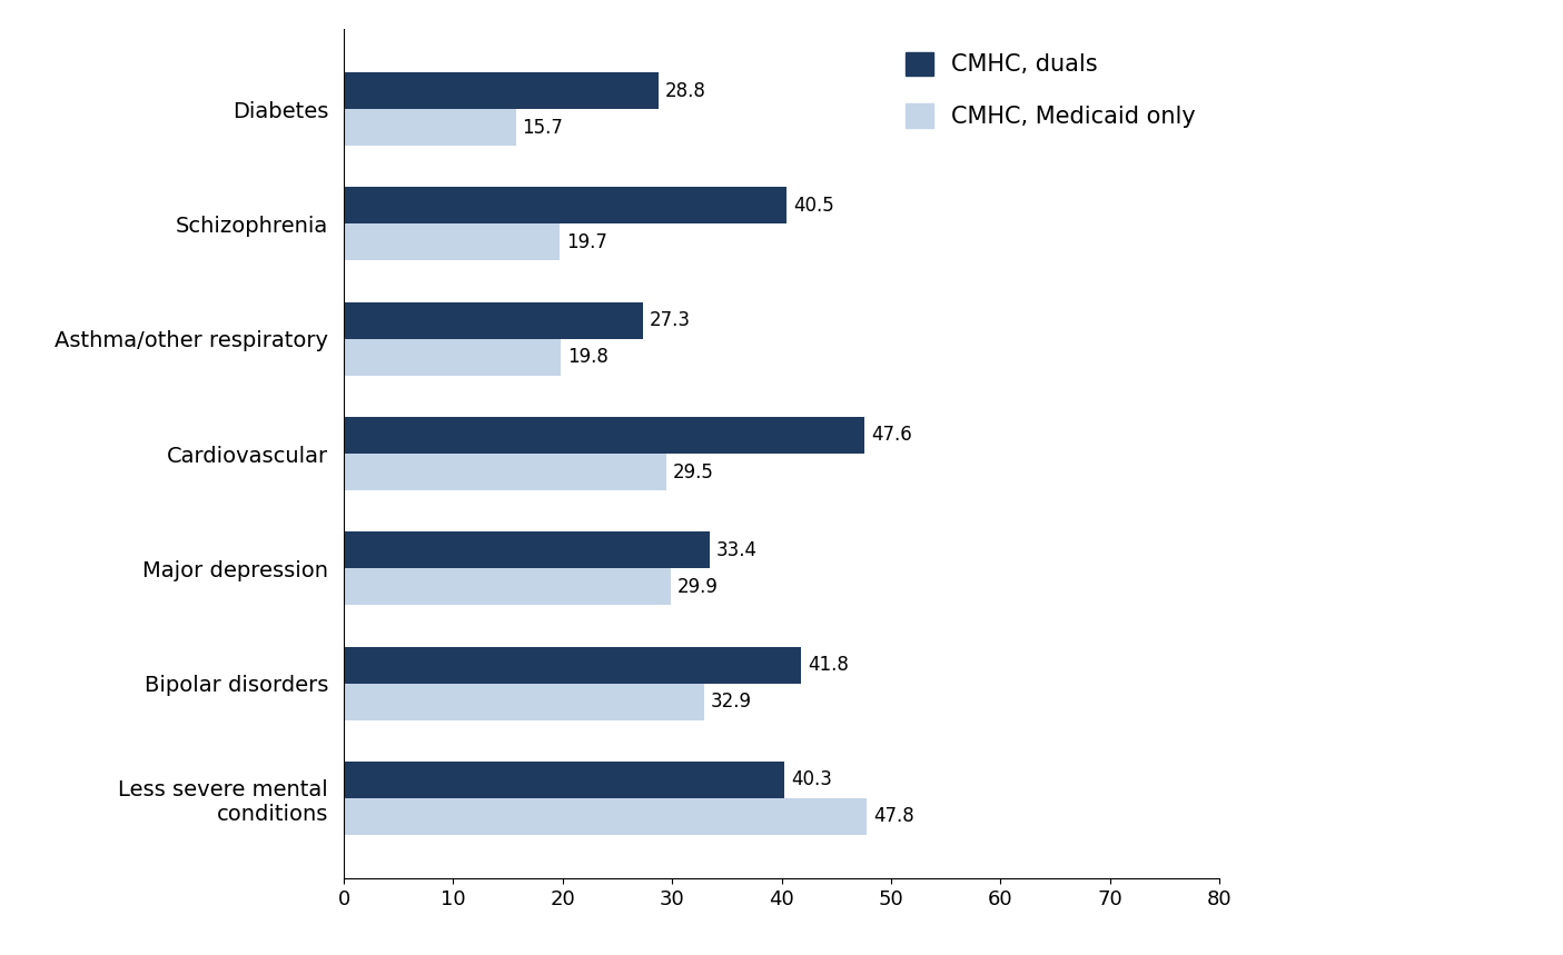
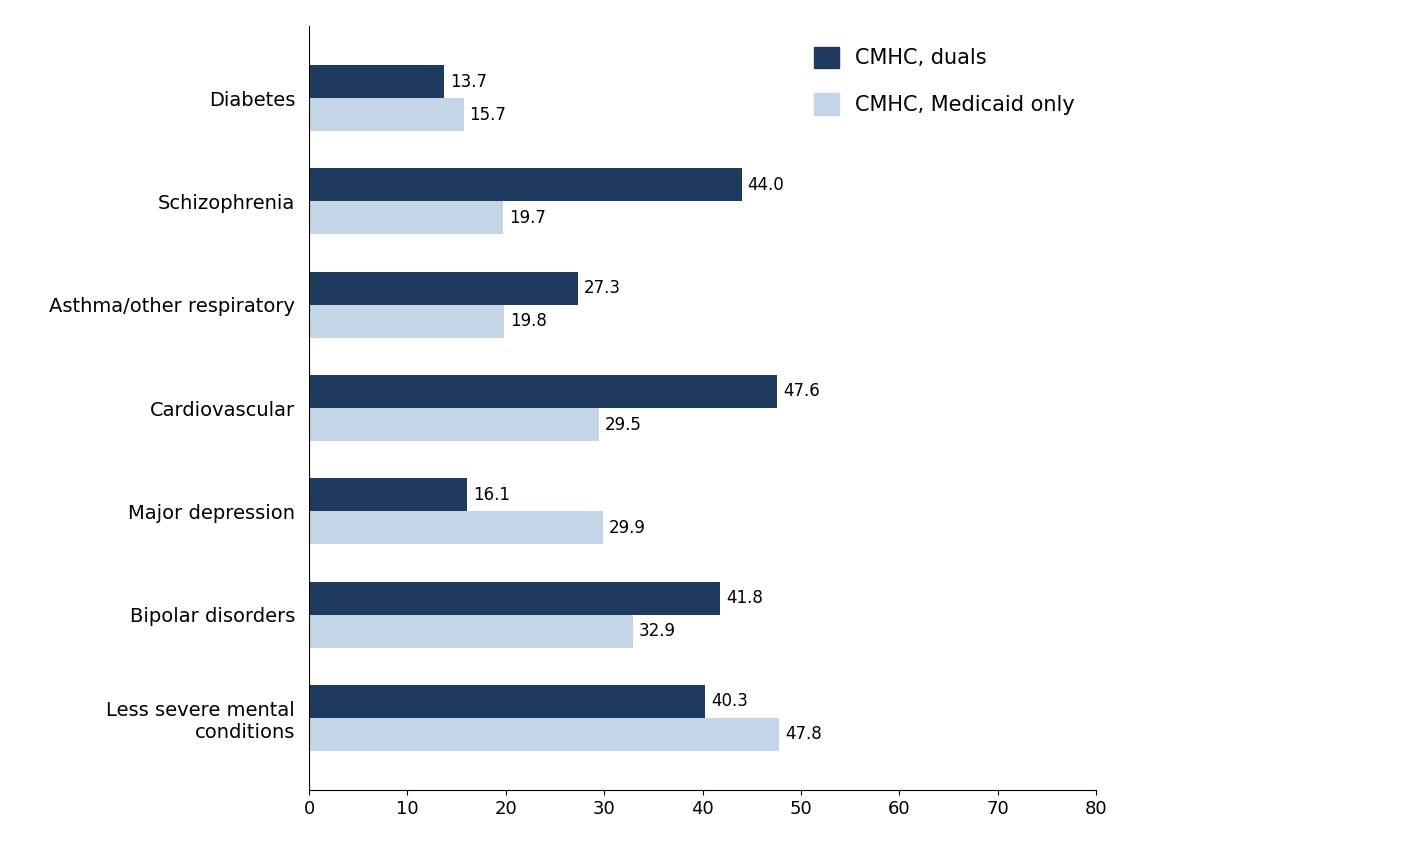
CMHC, duals/Diabetes: 28.8 -> 13.7
CMHC, duals/Schizophrenia: 40.5 -> 44.0
CMHC, duals/Major depression: 33.4 -> 16.1
